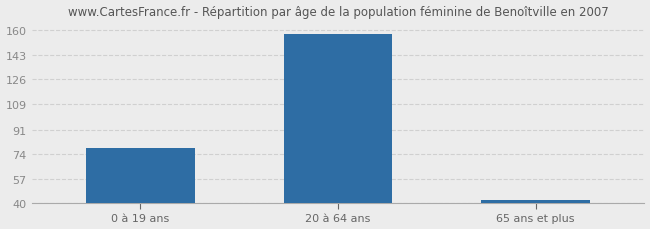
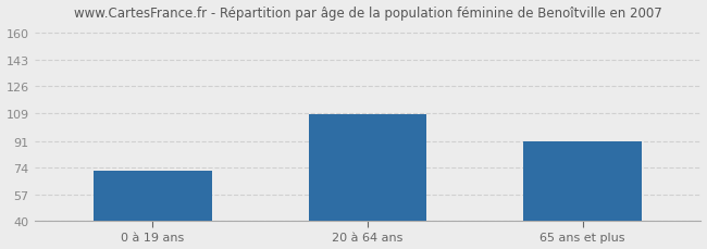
0 à 19 ans: 78 -> 72
20 à 64 ans: 157 -> 108
65 ans et plus: 42 -> 91
